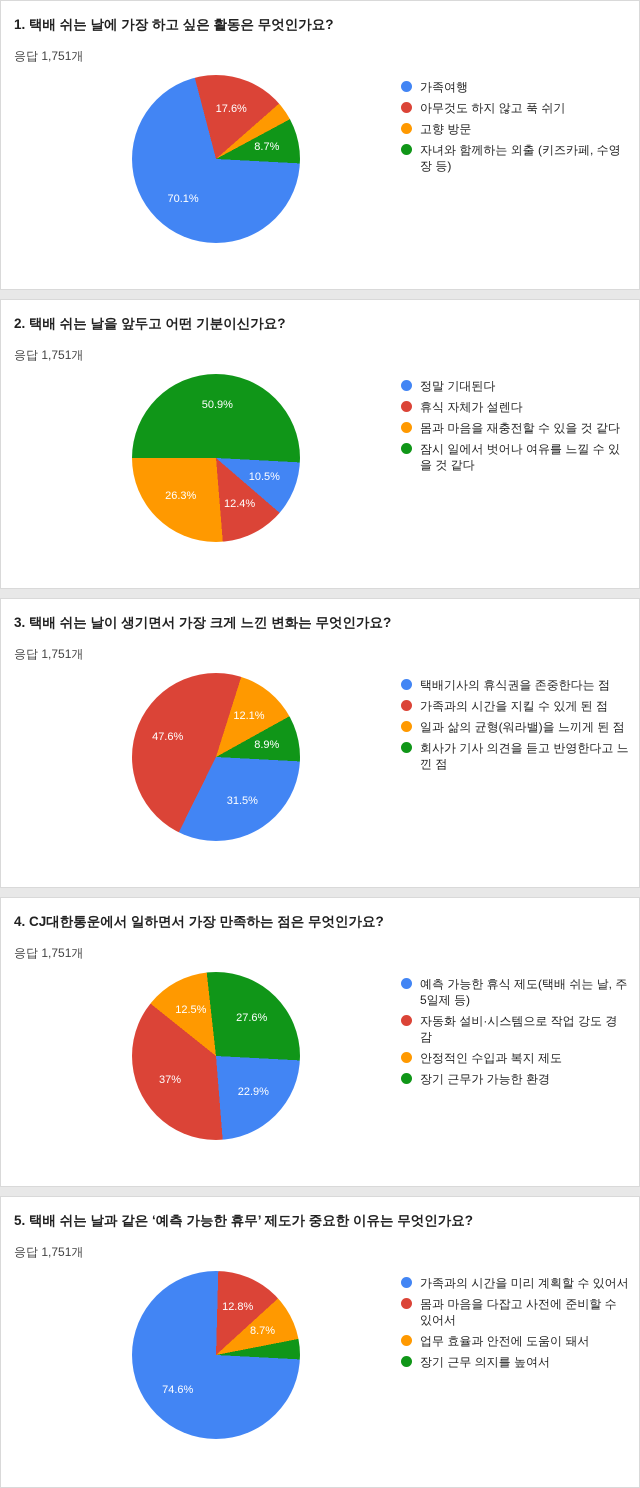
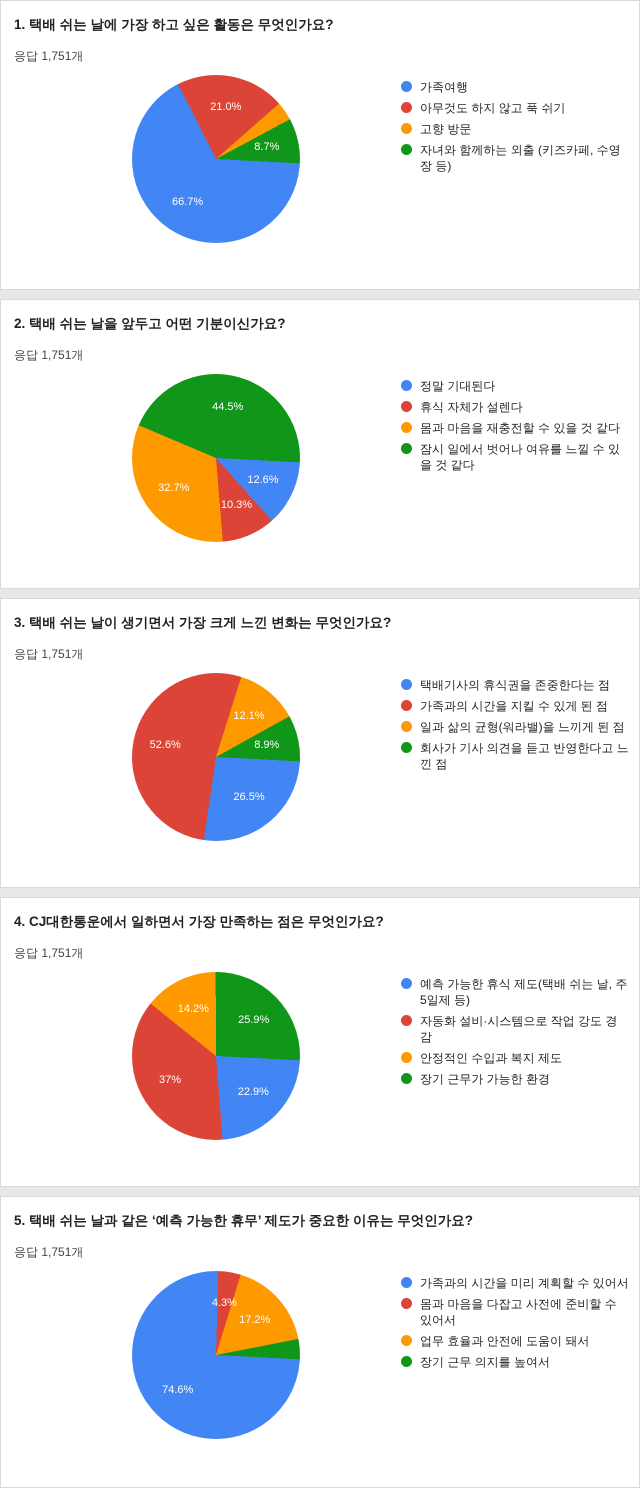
1. 택배 쉬는 날에 가장 하고 싶은 활동은 무엇인가요?/가족여행: 70.1% -> 66.7%
1. 택배 쉬는 날에 가장 하고 싶은 활동은 무엇인가요?/아무것도 하지 않고 푹 쉬기: 17.6% -> 21.0%
2. 택배 쉬는 날을 앞두고 어떤 기분이신가요?/정말 기대된다: 10.5% -> 12.6%
2. 택배 쉬는 날을 앞두고 어떤 기분이신가요?/휴식 자체가 설렌다: 12.4% -> 10.3%
2. 택배 쉬는 날을 앞두고 어떤 기분이신가요?/몸과 마음을 재충전할 수 있을 것 같다: 26.3% -> 32.7%
2. 택배 쉬는 날을 앞두고 어떤 기분이신가요?/잠시 일에서 벗어나 여유를 느낄 수 있을 것 같다: 50.9% -> 44.5%
3. 택배 쉬는 날이 생기면서 가장 크게 느낀 변화는 무엇인가요?/택배기사의 휴식권을 존중한다는 점: 31.5% -> 26.5%
3. 택배 쉬는 날이 생기면서 가장 크게 느낀 변화는 무엇인가요?/가족과의 시간을 지킬 수 있게 된 점: 47.6% -> 52.6%
4. CJ대한통운에서 일하면서 가장 만족하는 점은 무엇인가요?/안정적인 수입과 복지 제도: 12.5% -> 14.2%
4. CJ대한통운에서 일하면서 가장 만족하는 점은 무엇인가요?/장기 근무가 가능한 환경: 27.6% -> 25.9%
5. 택배 쉬는 날과 같은 ‘예측 가능한 휴무’ 제도가 중요한 이유는 무엇인가요?/몸과 마음을 다잡고 사전에 준비할 수 있어서: 12.8% -> 4.3%
5. 택배 쉬는 날과 같은 ‘예측 가능한 휴무’ 제도가 중요한 이유는 무엇인가요?/업무 효율과 안전에 도움이 돼서: 8.7% -> 17.2%
